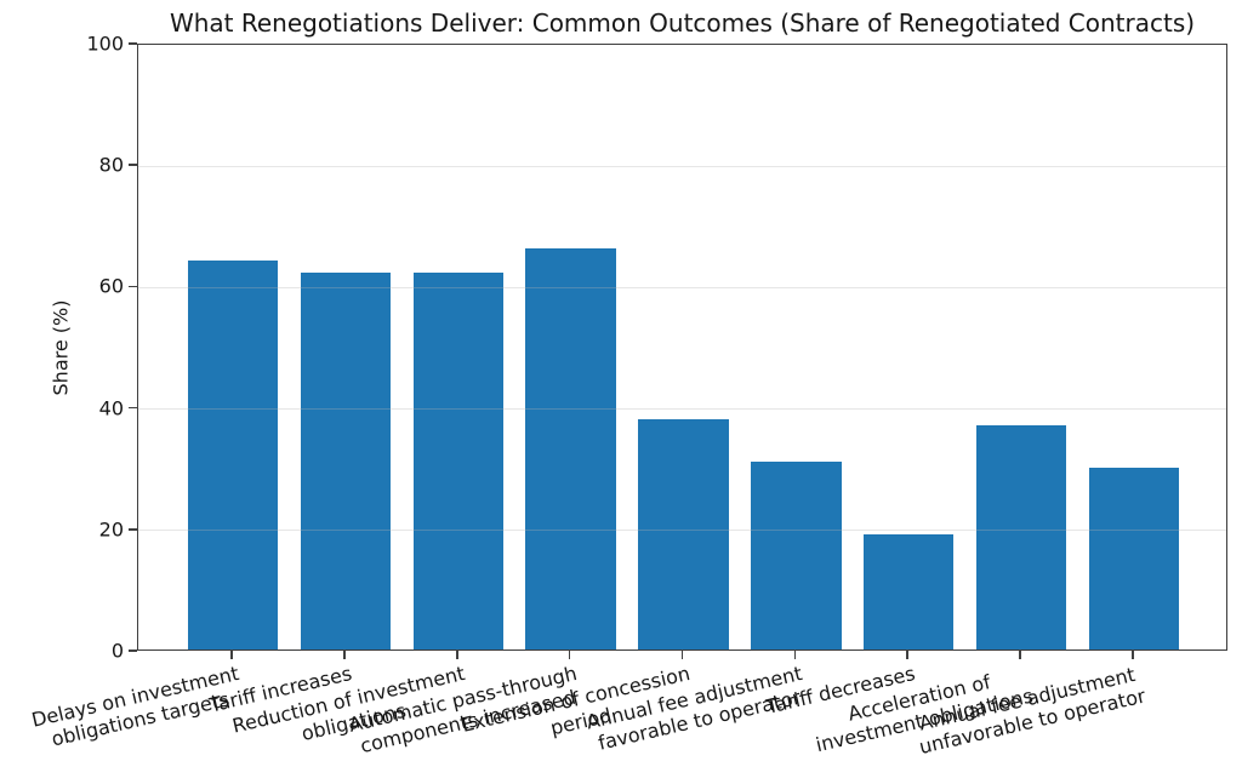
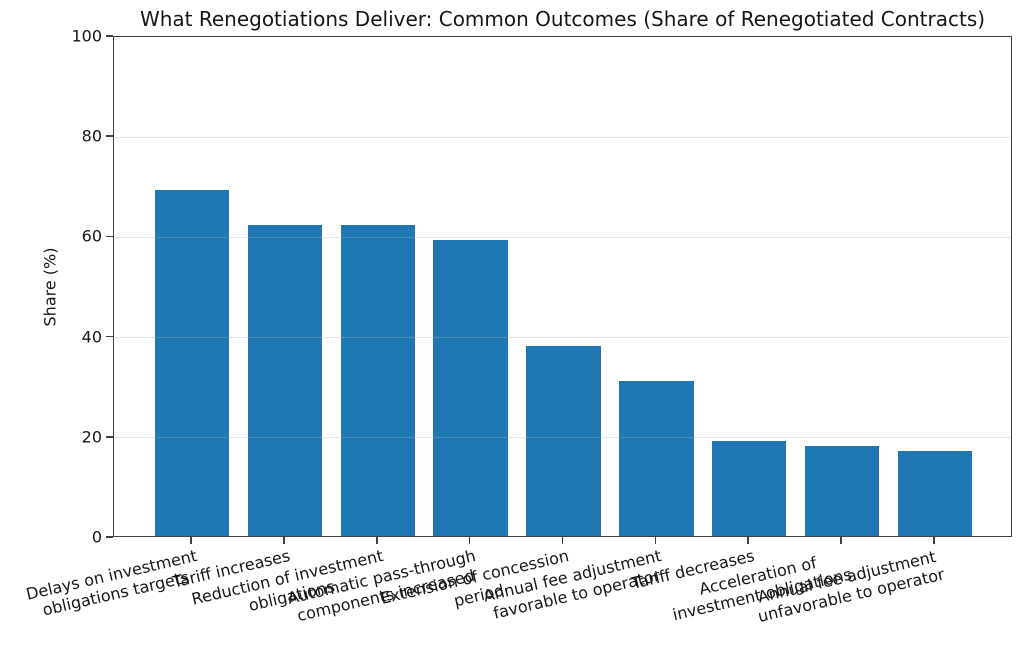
Delays on investment obligations targets: 64 -> 69
Automatic pass-through components increased: 66 -> 59
Acceleration of investment obligations: 37 -> 18
Annual fee adjustment unfavorable to operator: 30 -> 17
